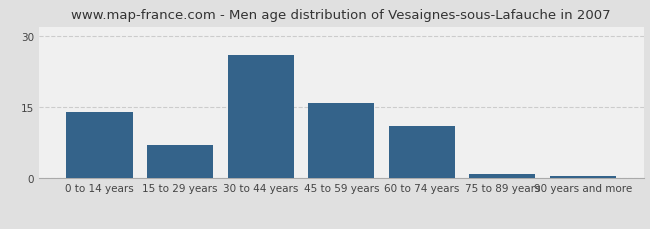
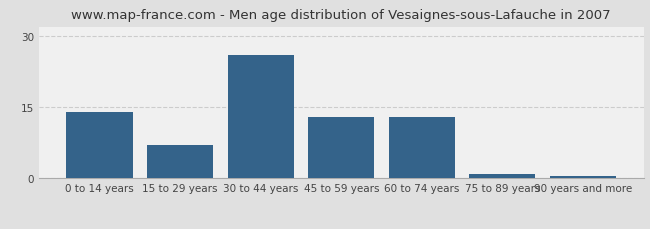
45 to 59 years: 16.0 -> 13.0
60 to 74 years: 11.0 -> 13.0
